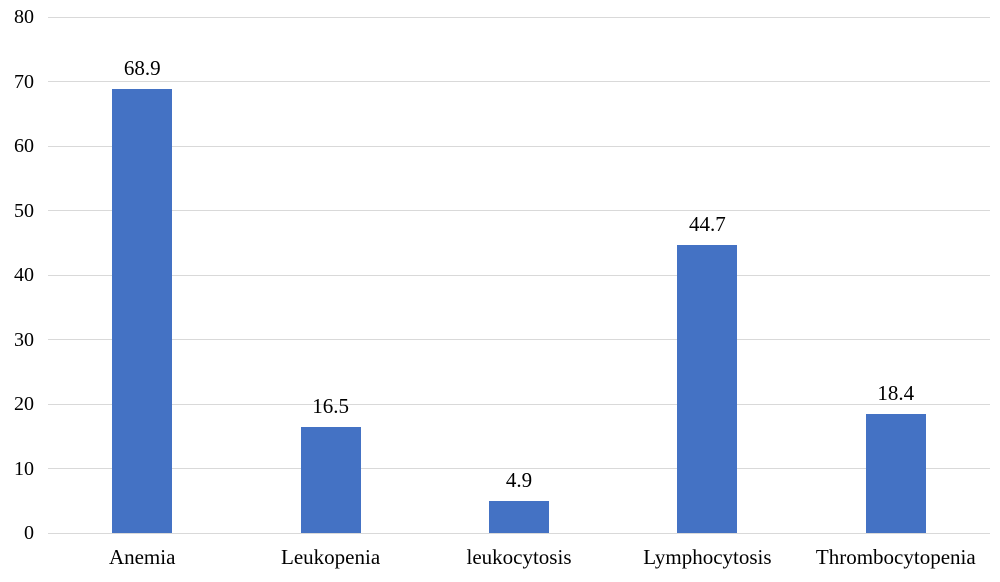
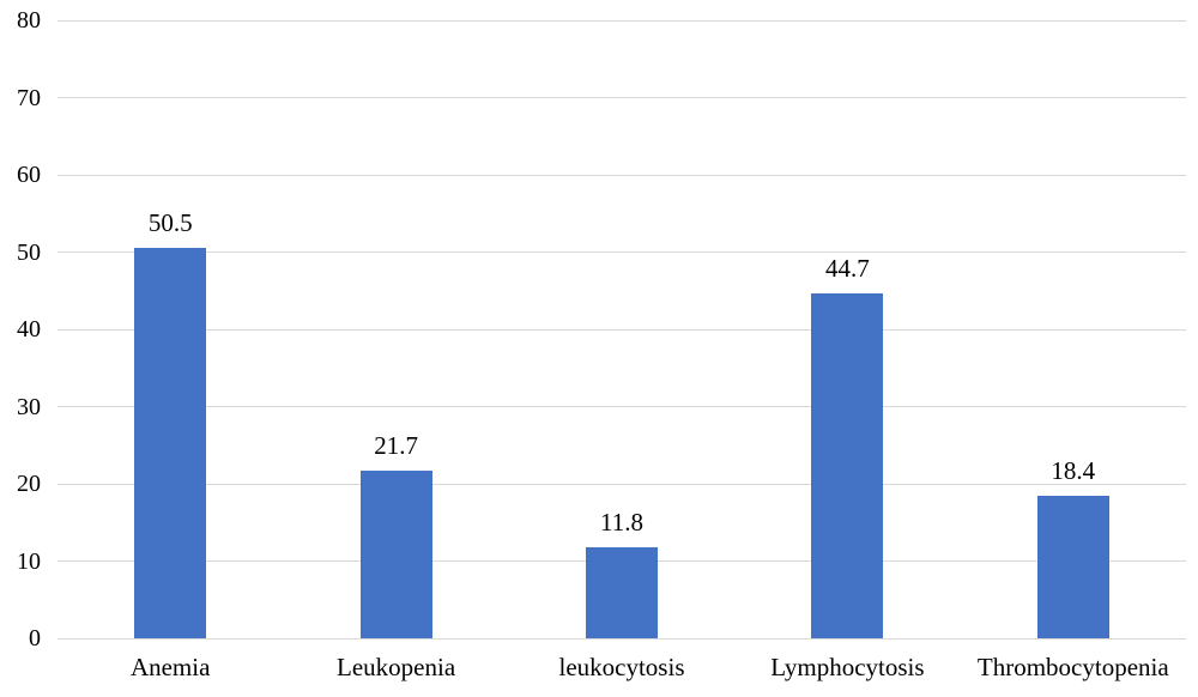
Anemia: 68.9 -> 50.5
Leukopenia: 16.5 -> 21.7
leukocytosis: 4.9 -> 11.8
